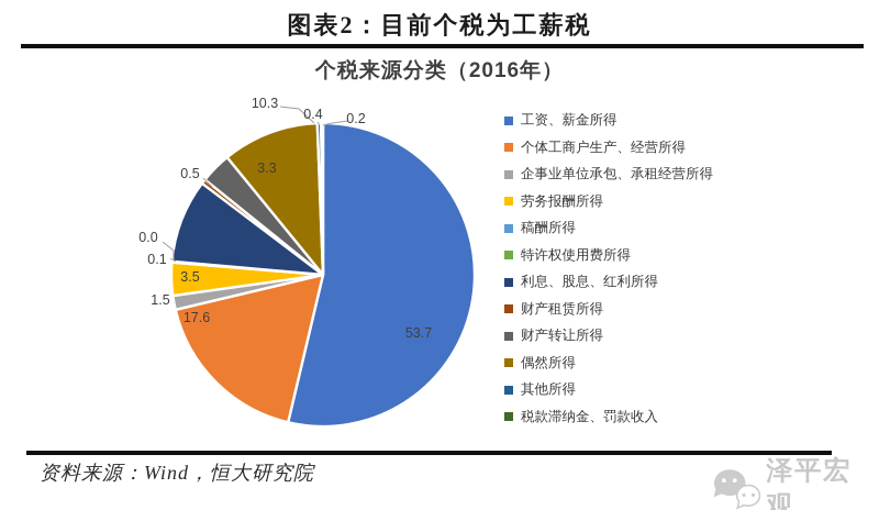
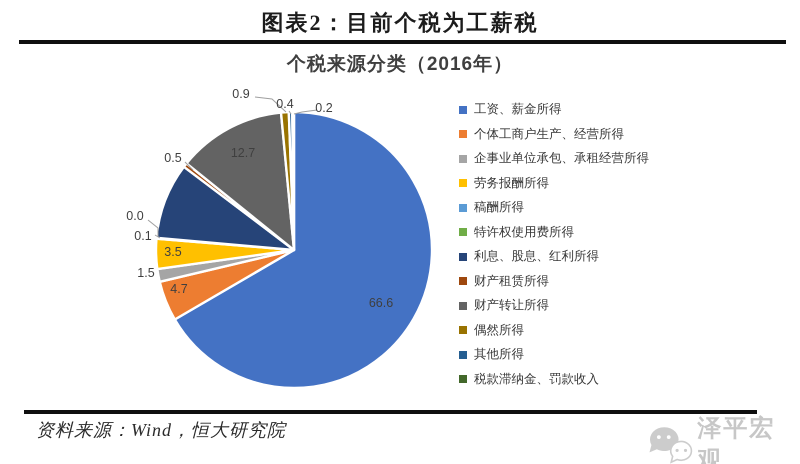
工资、薪金所得: 53.7 -> 66.6
个体工商户生产、经营所得: 17.6 -> 4.7
财产转让所得: 3.3 -> 12.7
偶然所得: 10.3 -> 0.9
